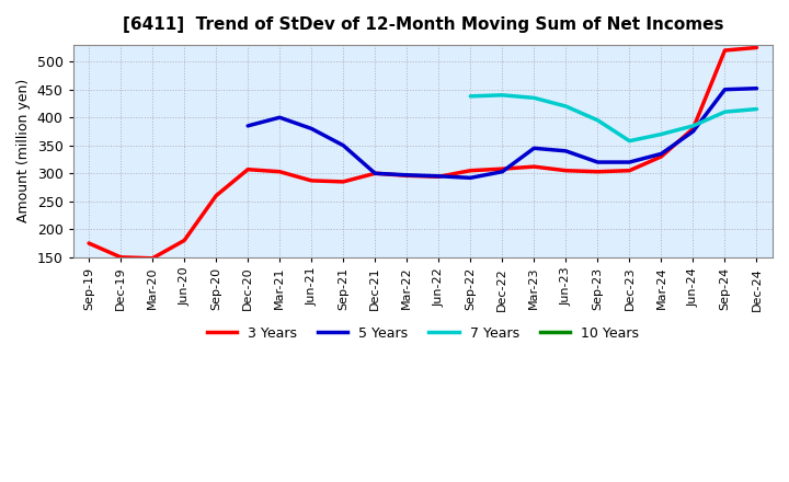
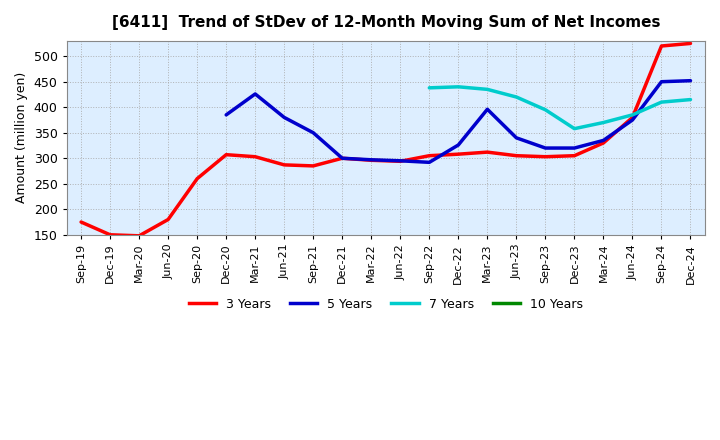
5 Years/Mar-21: 400 -> 426
5 Years/Dec-22: 303 -> 326
5 Years/Mar-23: 345 -> 396
